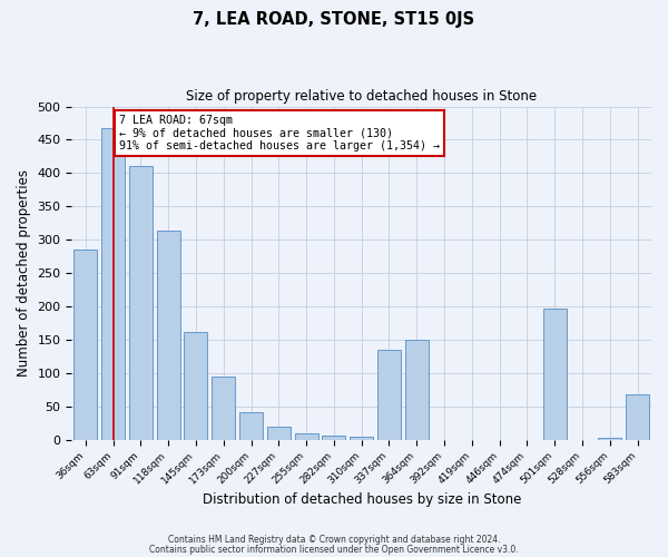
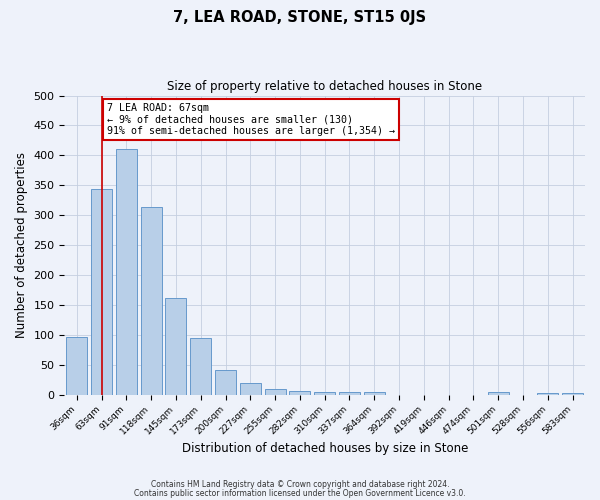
36sqm: 286 -> 97
63sqm: 468 -> 343
337sqm: 134 -> 5
364sqm: 150 -> 5
501sqm: 196 -> 5
583sqm: 68 -> 3
